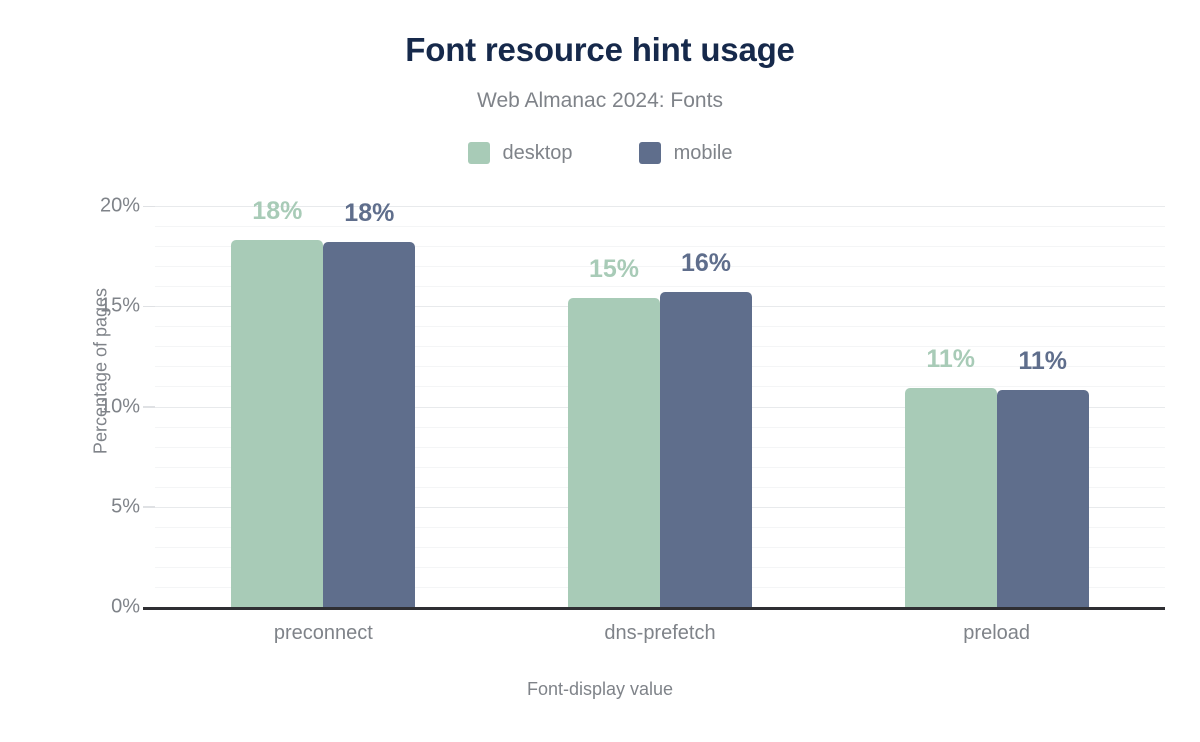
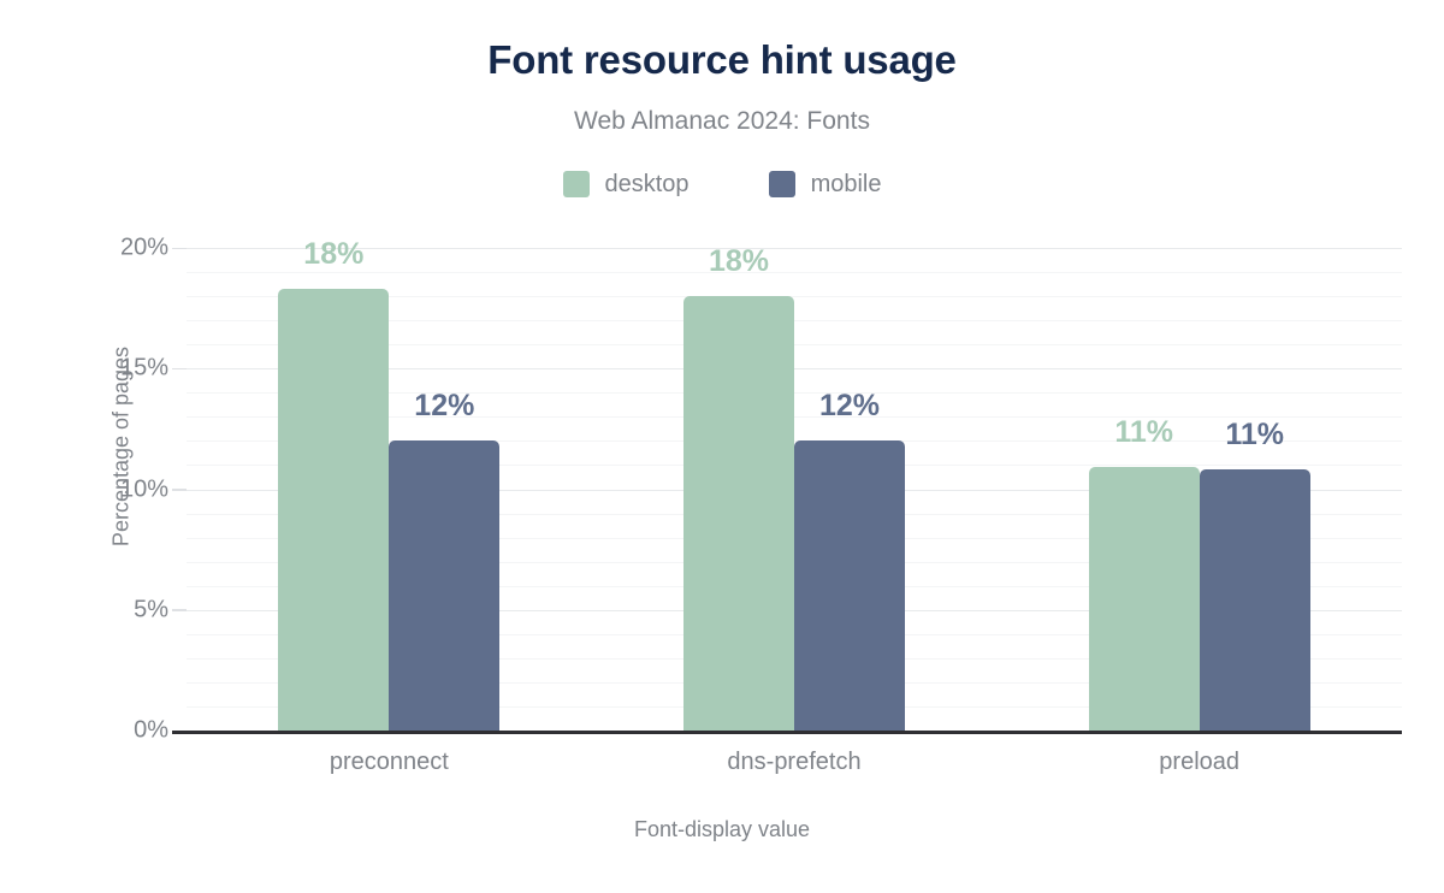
mobile/preconnect: 18% -> 12%
desktop/dns-prefetch: 15% -> 18%
mobile/dns-prefetch: 16% -> 12%
